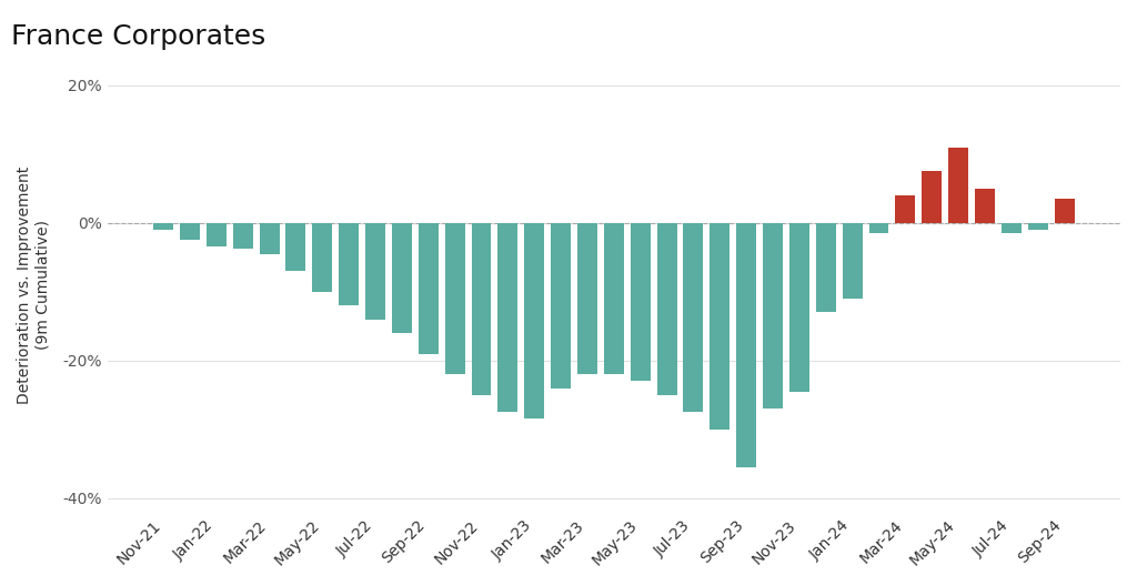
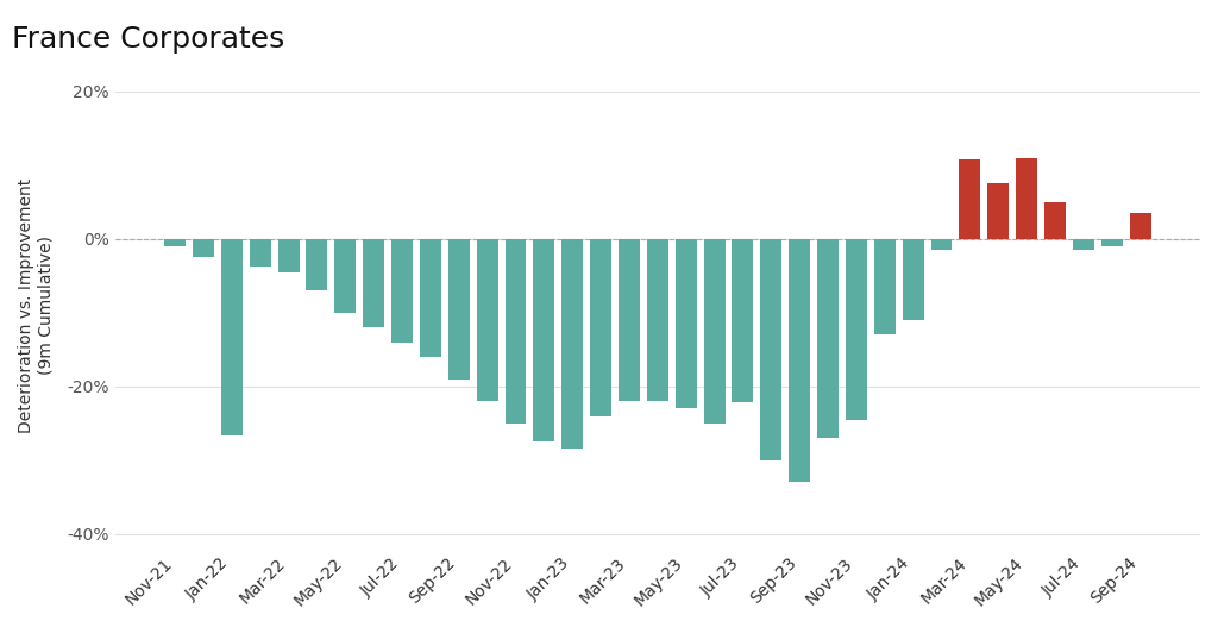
Jan-22: -3.5% -> -26.6%
Jul-23: -27.5% -> -22.2%
Sep-23: -35.5% -> -33.0%
Mar-24: 4.0% -> 10.8%
